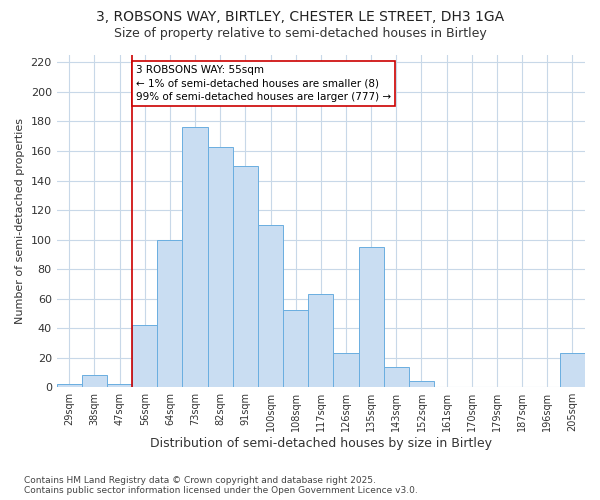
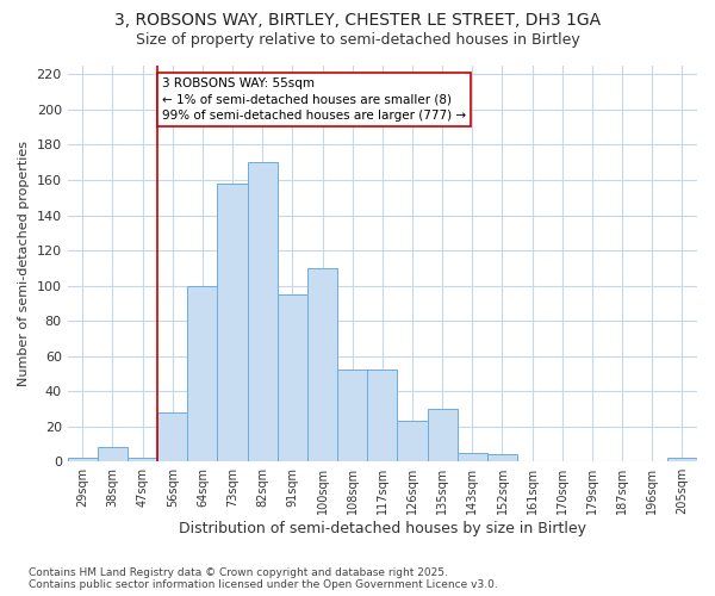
56sqm: 42 -> 28
73sqm: 176 -> 158
82sqm: 163 -> 170
91sqm: 150 -> 95
117sqm: 63 -> 52
135sqm: 95 -> 30
143sqm: 14 -> 5
205sqm: 23 -> 2
